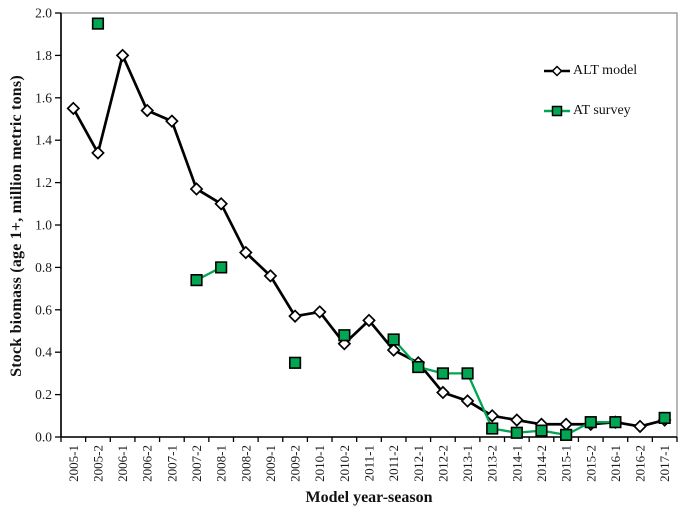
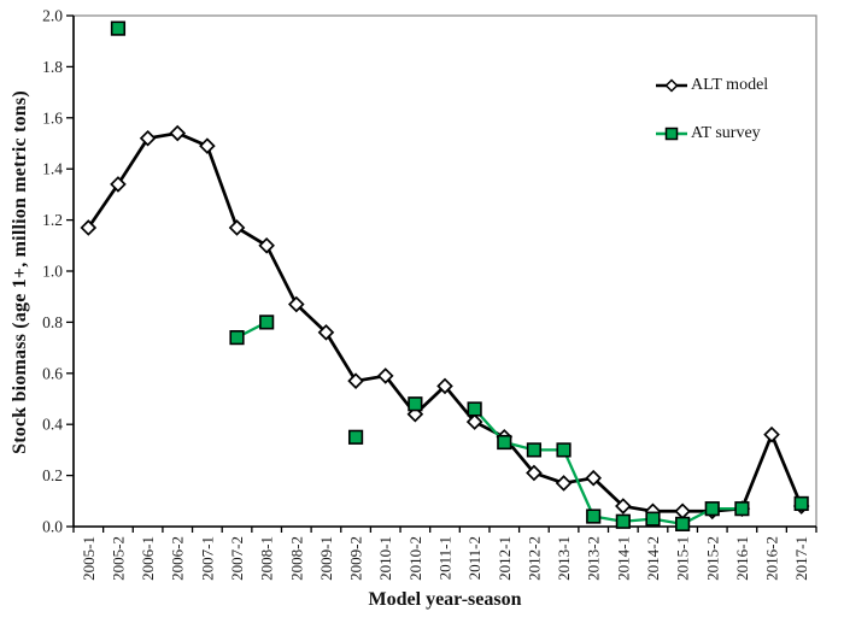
ALT model/2005-1: 1.55 -> 1.17
ALT model/2006-1: 1.80 -> 1.52
ALT model/2013-2: 0.10 -> 0.19
ALT model/2016-2: 0.05 -> 0.36
